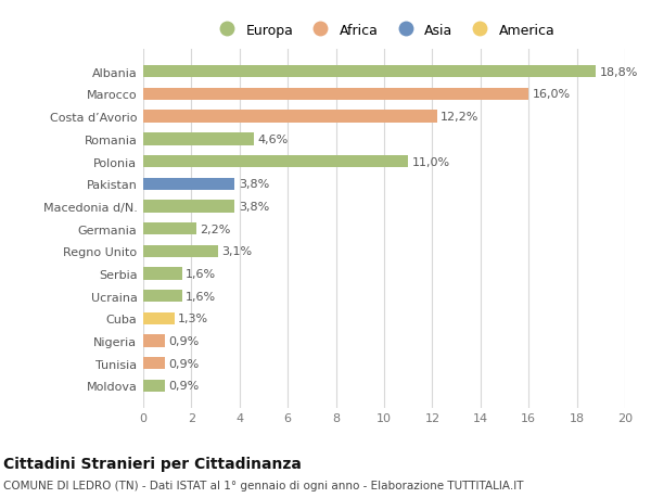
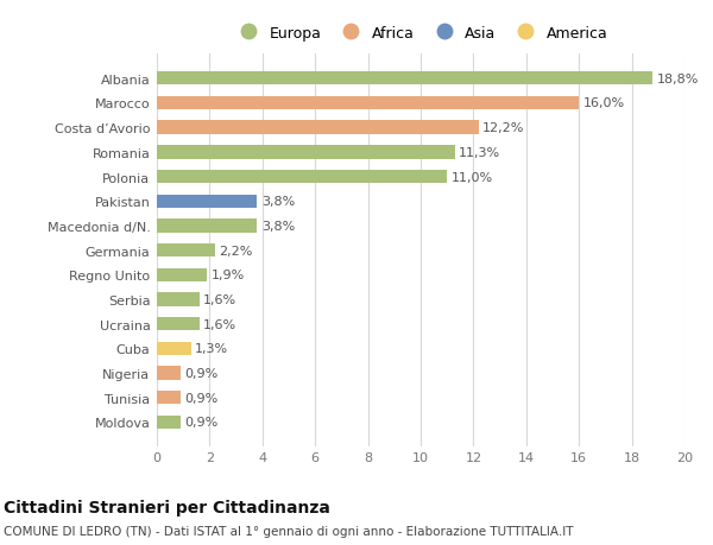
Romania: 4,6% -> 11,3%
Regno Unito: 3,1% -> 1,9%
